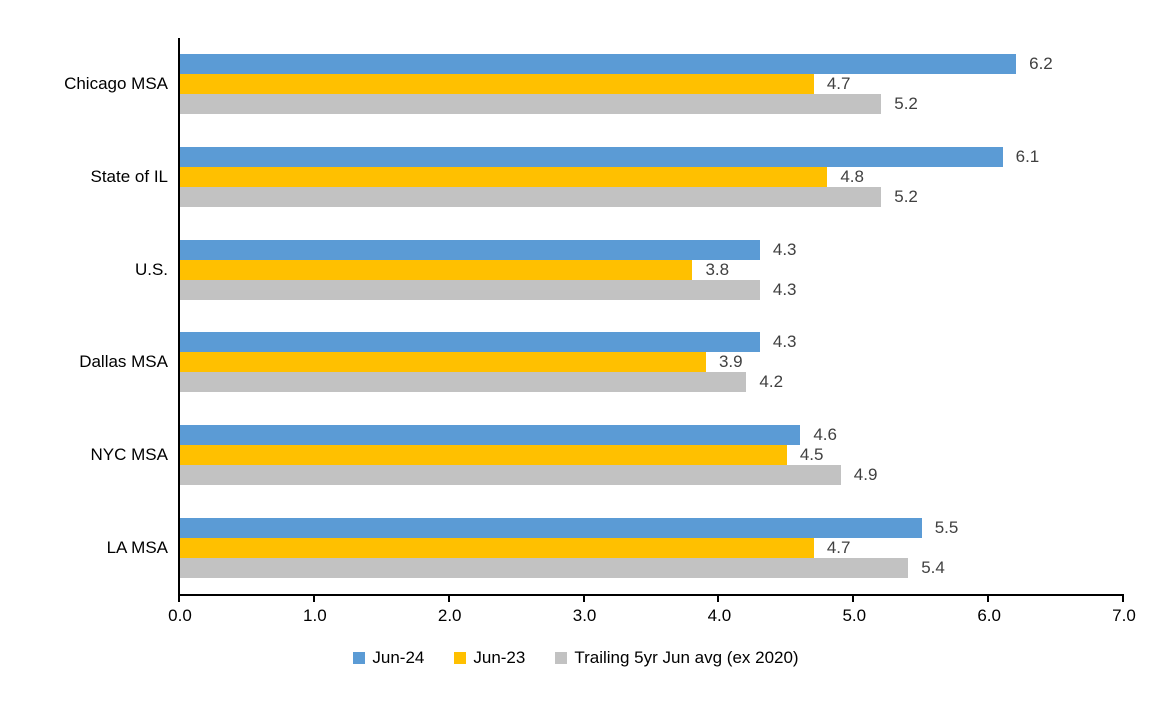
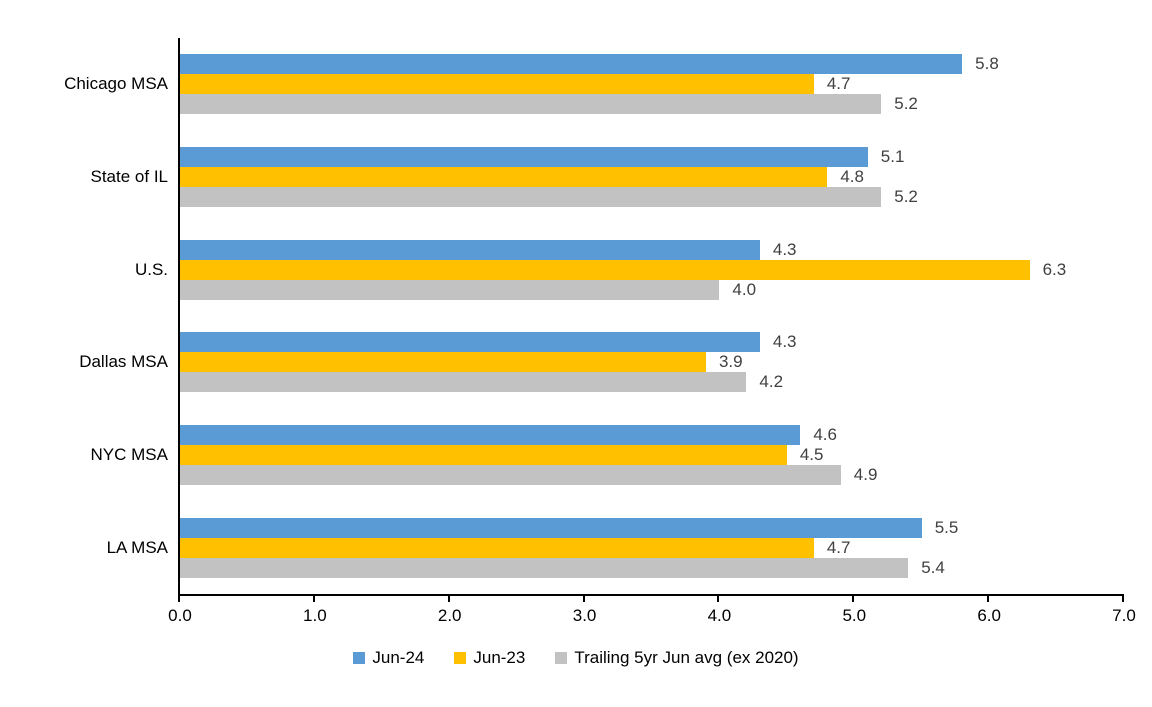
Jun-24/Chicago MSA: 6.2 -> 5.8
Jun-24/State of IL: 6.1 -> 5.1
Jun-23/U.S.: 3.8 -> 6.3
Trailing 5yr Jun avg (ex 2020)/U.S.: 4.3 -> 4.0
